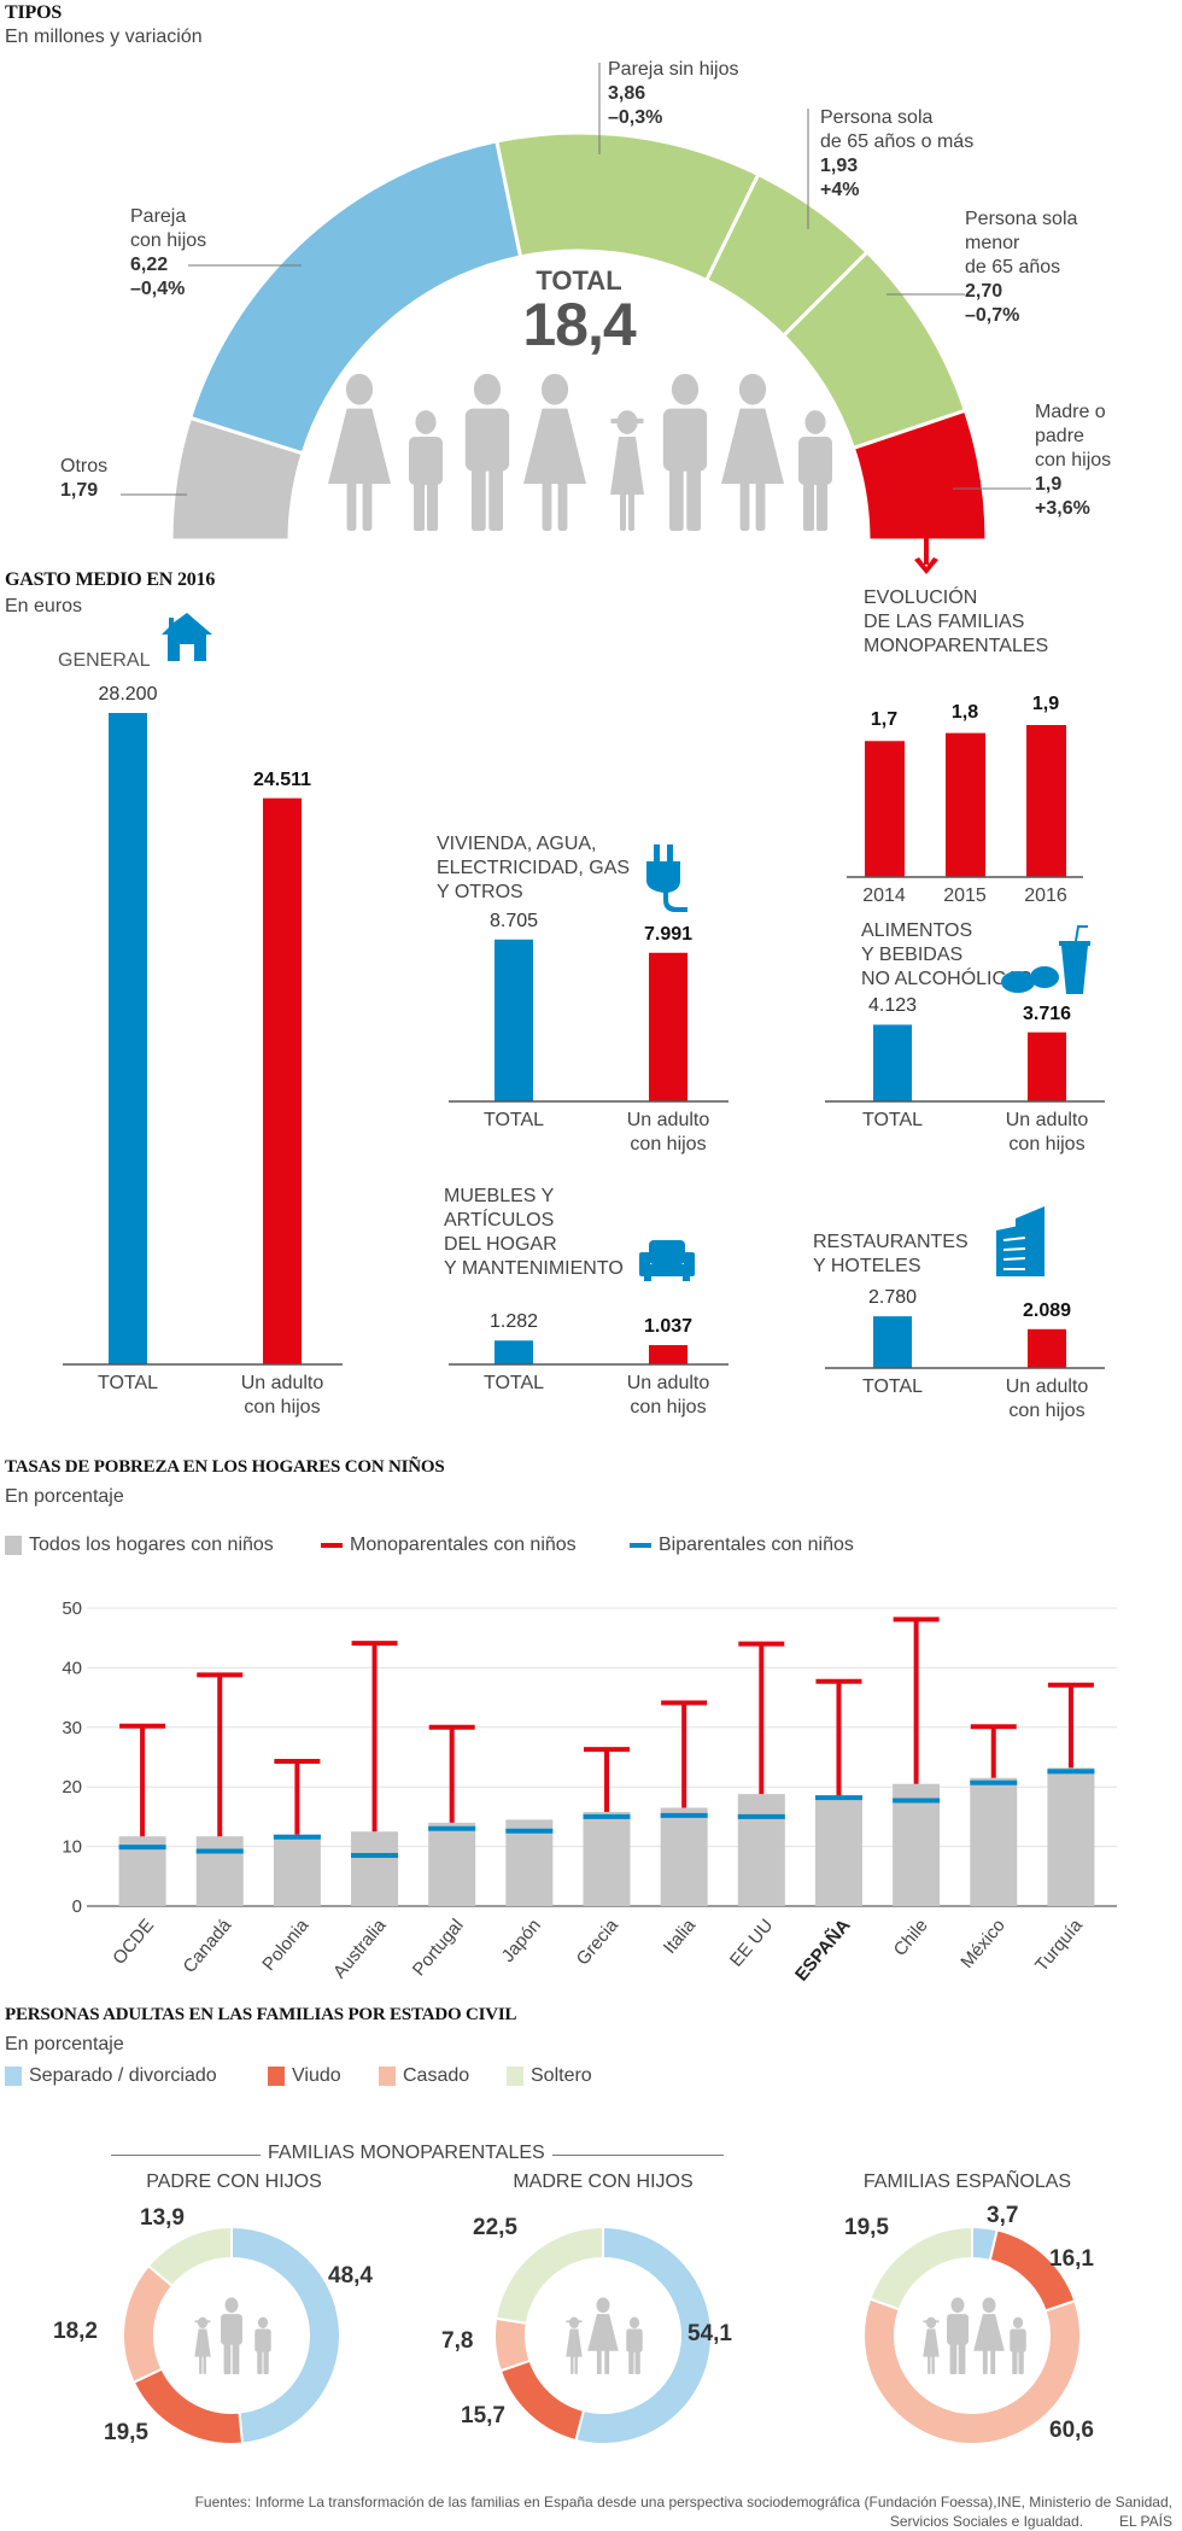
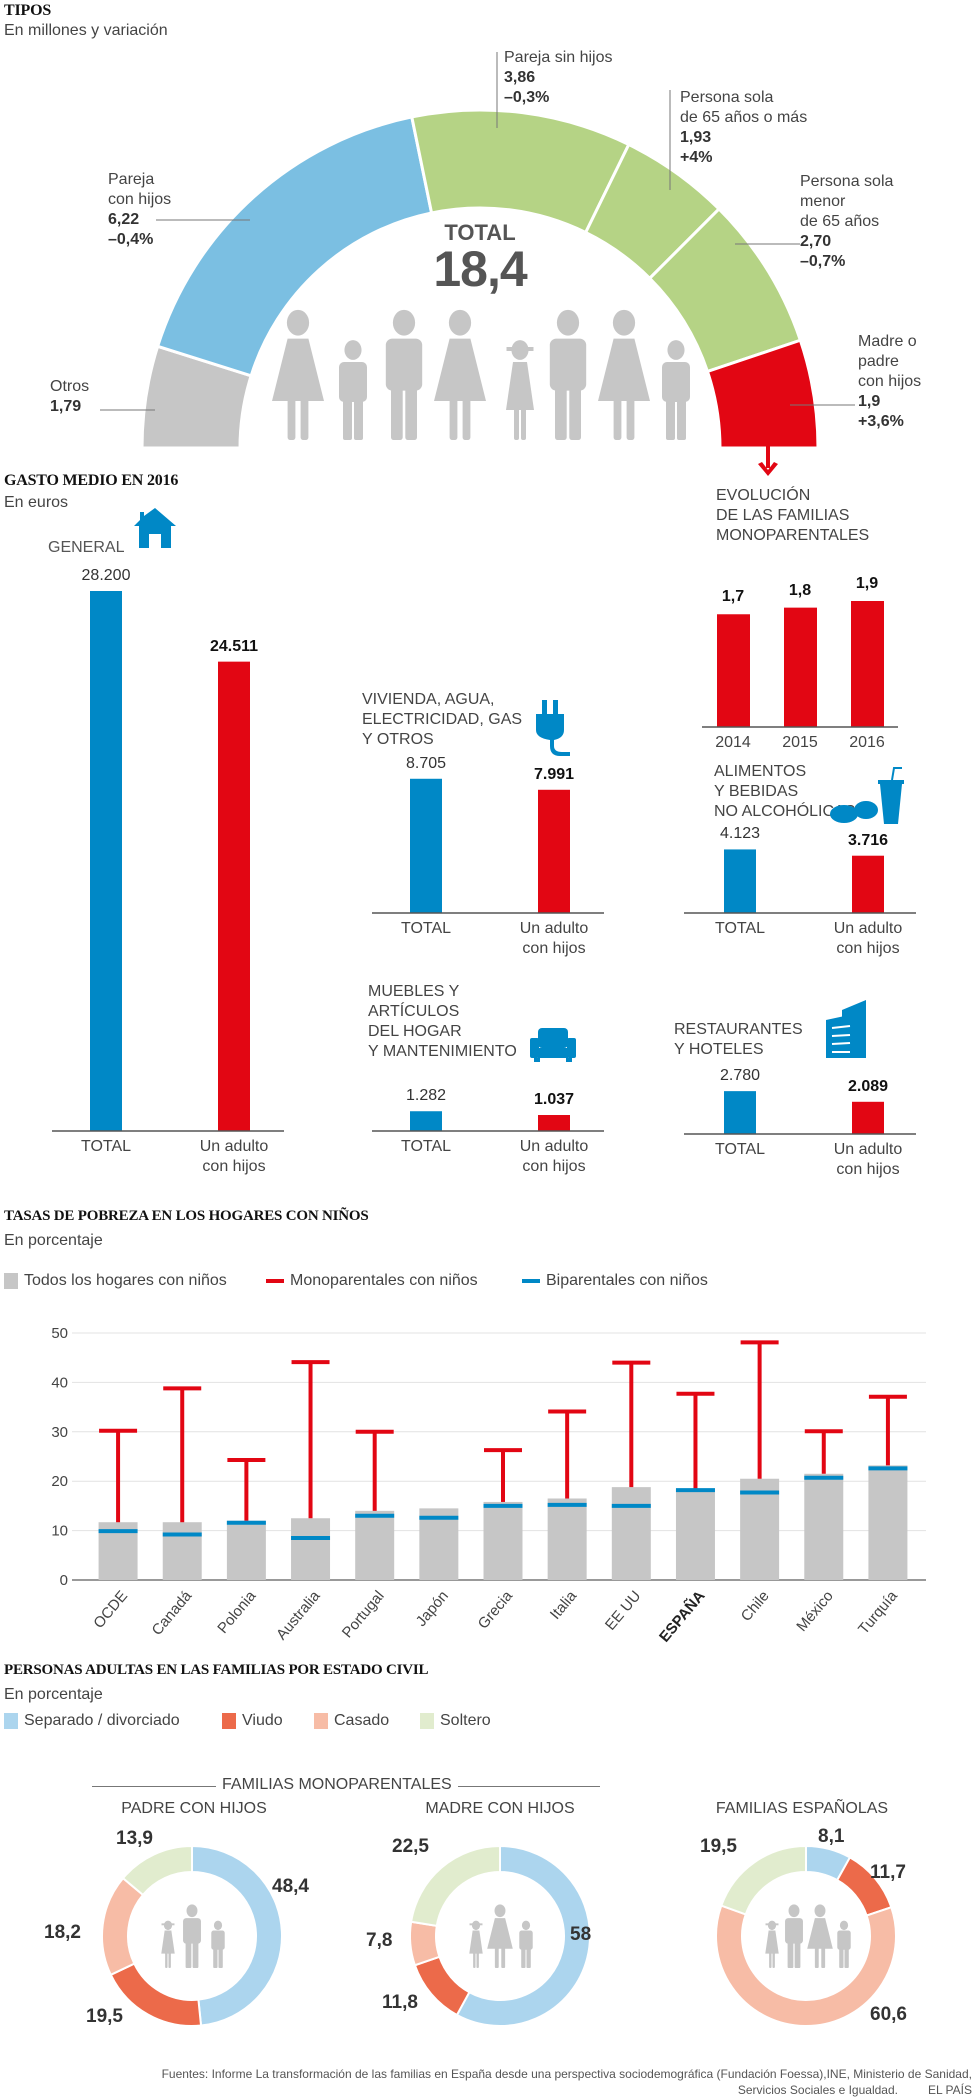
MADRE CON HIJOS/Separado / divorciado: 54,1 -> 58
MADRE CON HIJOS/Viudo: 15,7 -> 11,8
FAMILIAS ESPAÑOLAS/Separado / divorciado: 3,7 -> 8,1
FAMILIAS ESPAÑOLAS/Viudo: 16,1 -> 11,7
